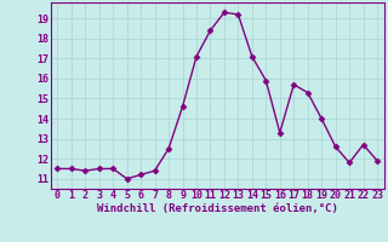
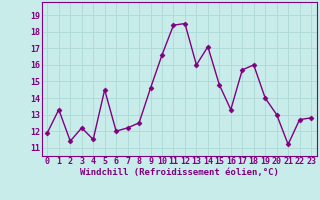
0: 11.5 -> 11.9
1: 11.5 -> 13.3
3: 11.5 -> 12.2
5: 11.0 -> 14.5
6: 11.2 -> 12.0
7: 11.4 -> 12.2
10: 17.1 -> 16.6
12: 19.3 -> 18.5
13: 19.2 -> 16.0
15: 15.9 -> 14.8
18: 15.3 -> 16.0
20: 12.6 -> 13.0
21: 11.8 -> 11.2
23: 11.9 -> 12.8
